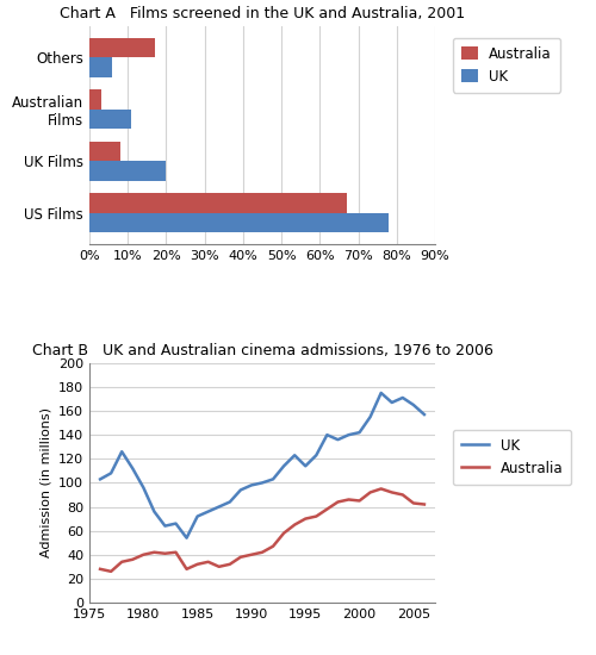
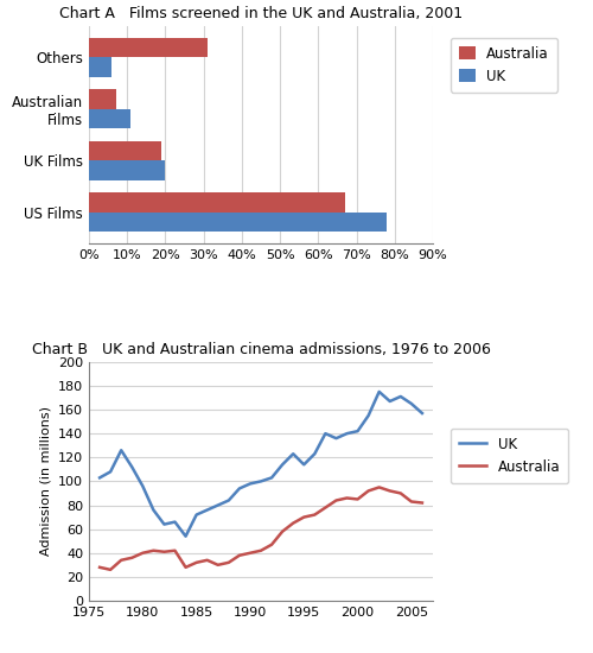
Chart A Films screened in the UK and Australia, 2001/Australia/Others: 17% -> 31%
Chart A Films screened in the UK and Australia, 2001/Australia/Australian Films: 3% -> 7%
Chart A Films screened in the UK and Australia, 2001/Australia/UK Films: 8% -> 19%
